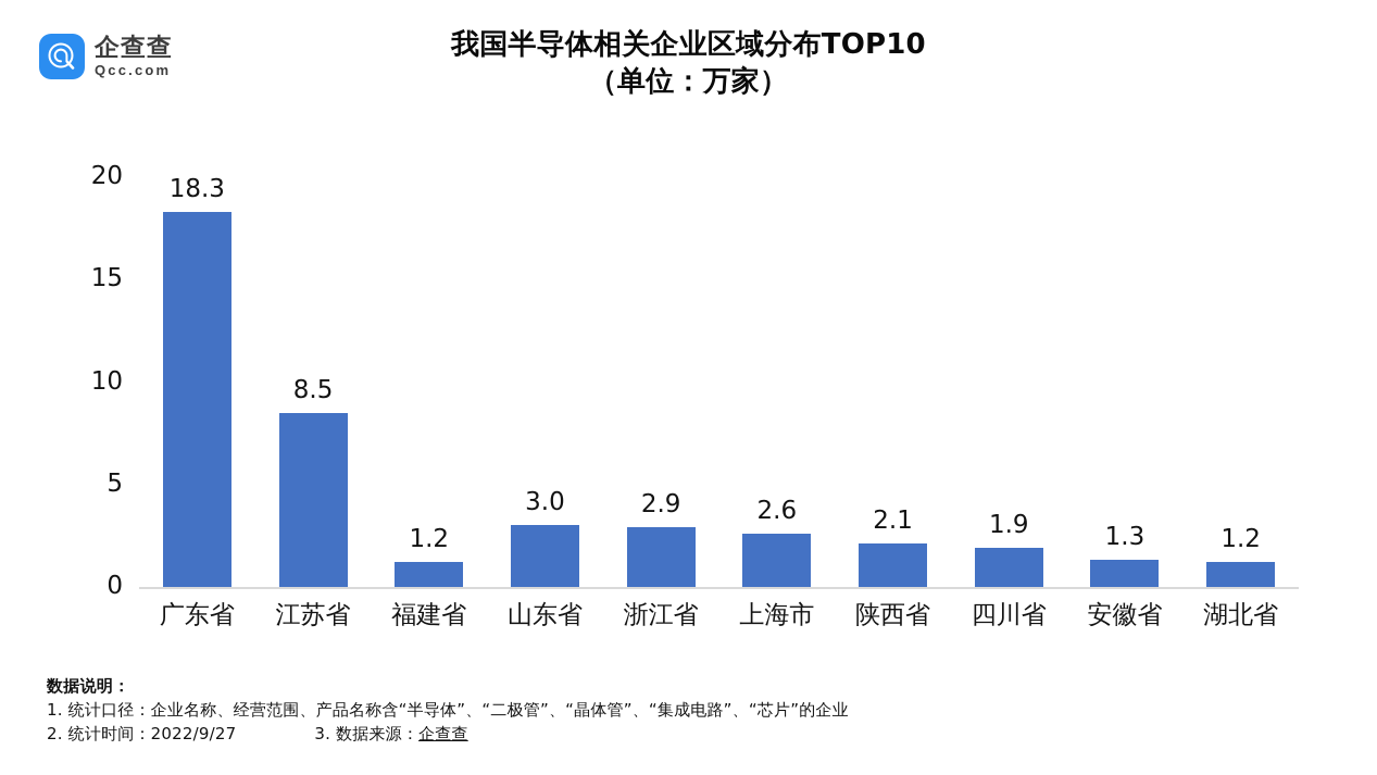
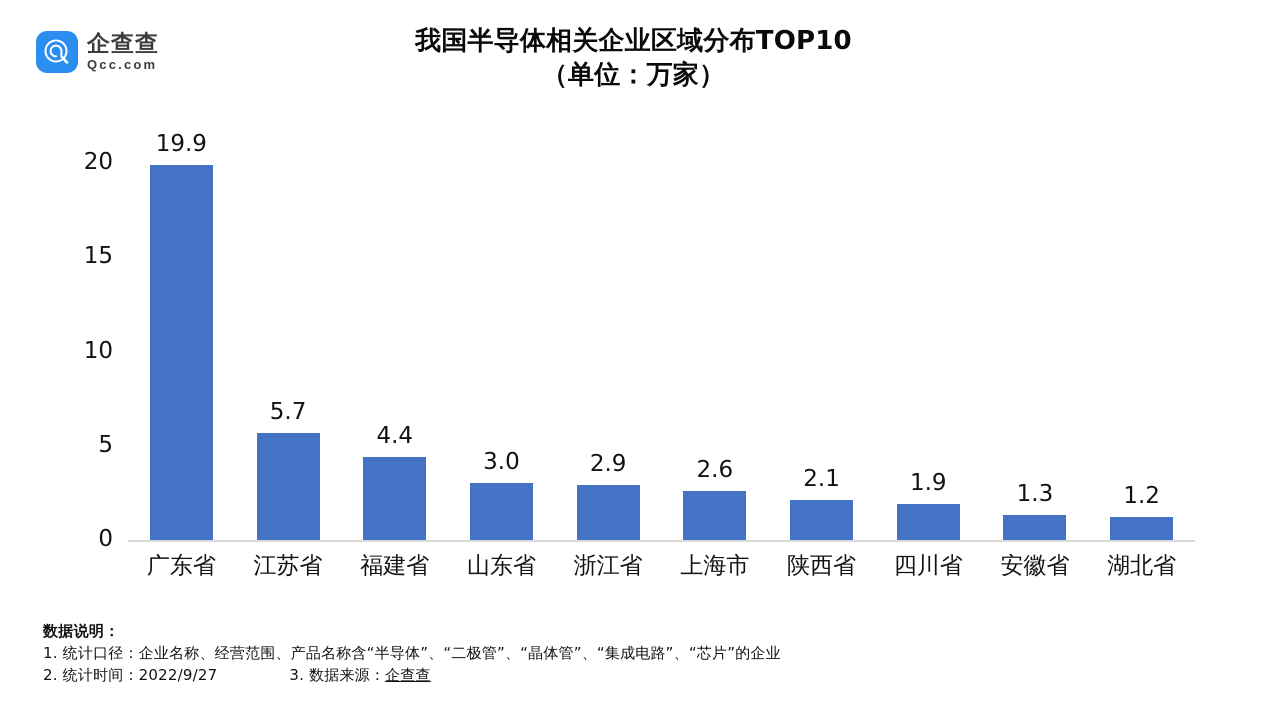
广东省: 18.3 -> 19.9
江苏省: 8.5 -> 5.7
福建省: 1.2 -> 4.4
